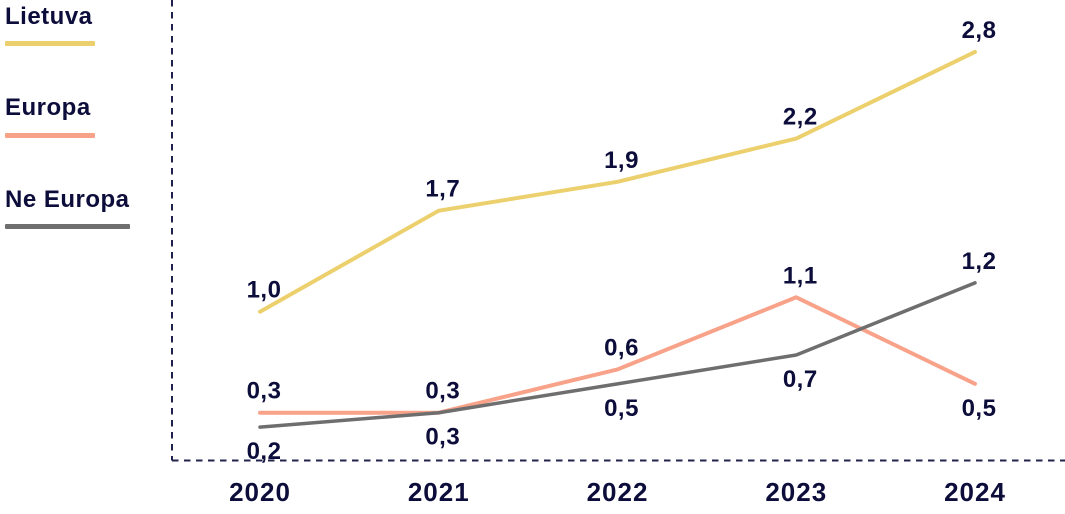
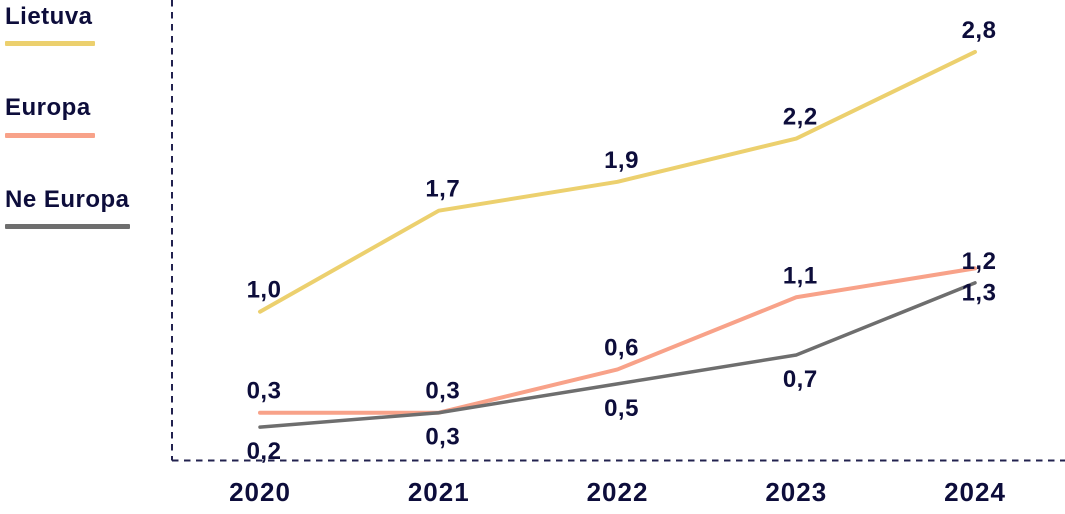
Europa/2024: 0,5 -> 1,3
